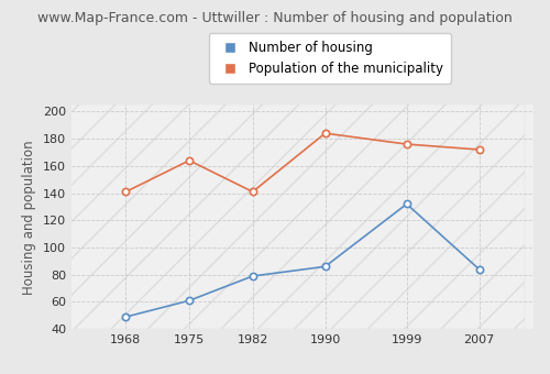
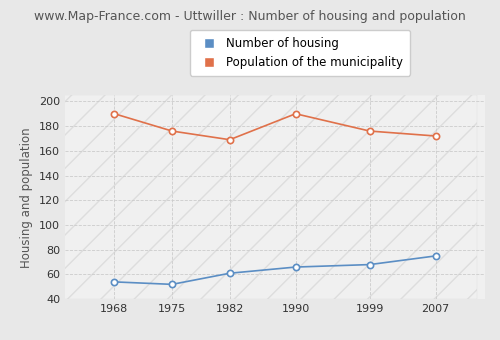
Number of housing/1968: 49 -> 54
Population of the municipality/1968: 141 -> 190
Number of housing/1975: 61 -> 52
Population of the municipality/1975: 164 -> 176
Number of housing/1982: 79 -> 61
Population of the municipality/1982: 141 -> 169
Number of housing/1990: 86 -> 66
Population of the municipality/1990: 184 -> 190
Number of housing/1999: 132 -> 68
Number of housing/2007: 84 -> 75
